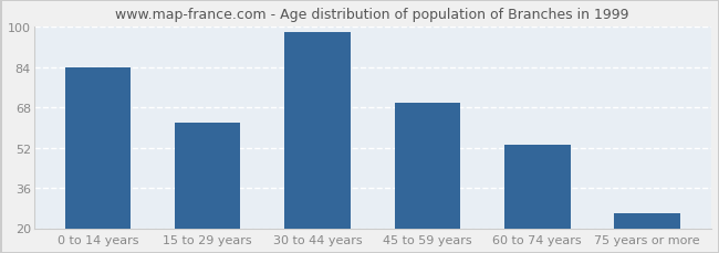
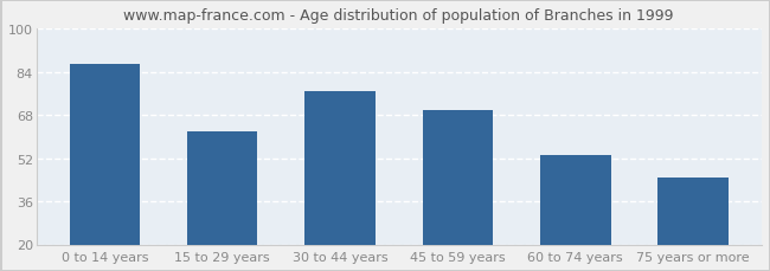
0 to 14 years: 84 -> 87
30 to 44 years: 98 -> 77
75 years or more: 26 -> 45
